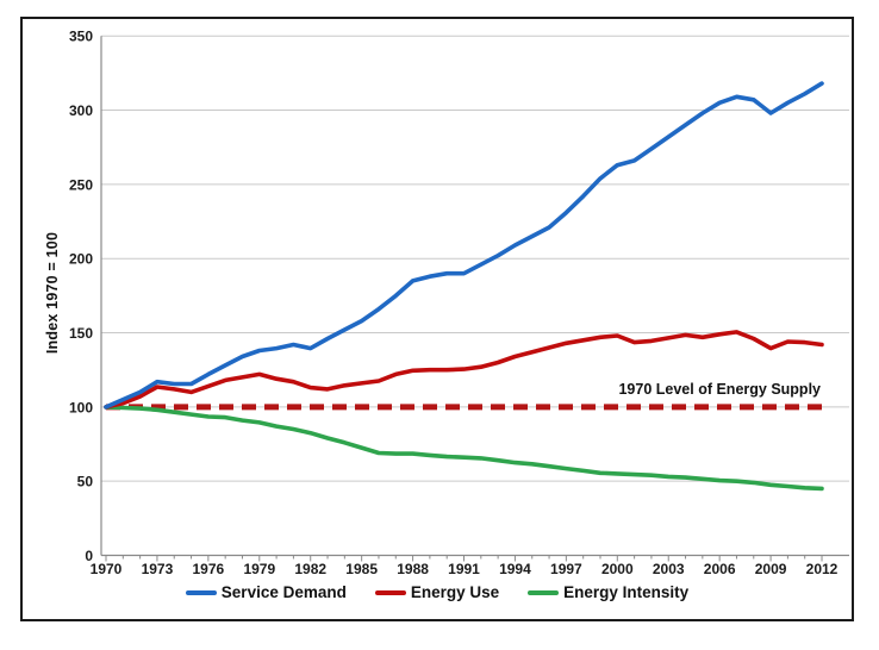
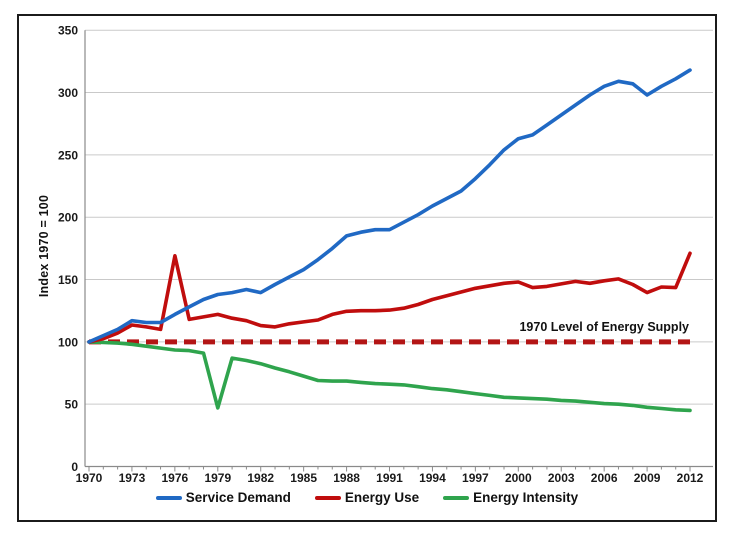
Energy Use/1976: 114 -> 169
Energy Intensity/1979: 90 -> 47
Energy Use/2012: 142 -> 171
